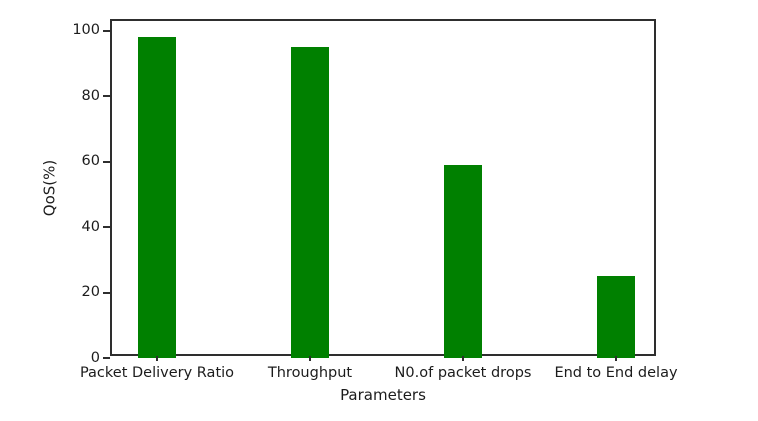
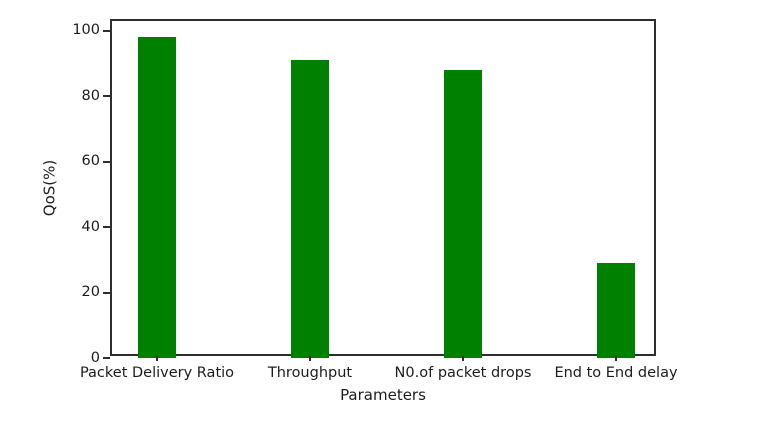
Throughput: 95 -> 91
N0.of packet drops: 59 -> 88
End to End delay: 25 -> 29
